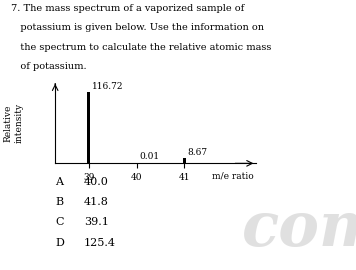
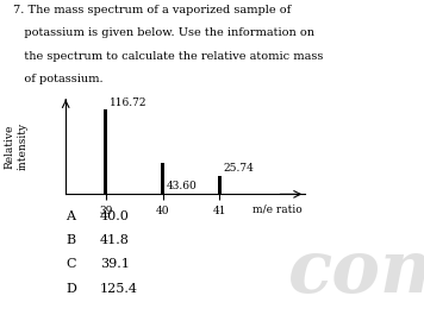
40: 0.01 -> 43.60
41: 8.67 -> 25.74
